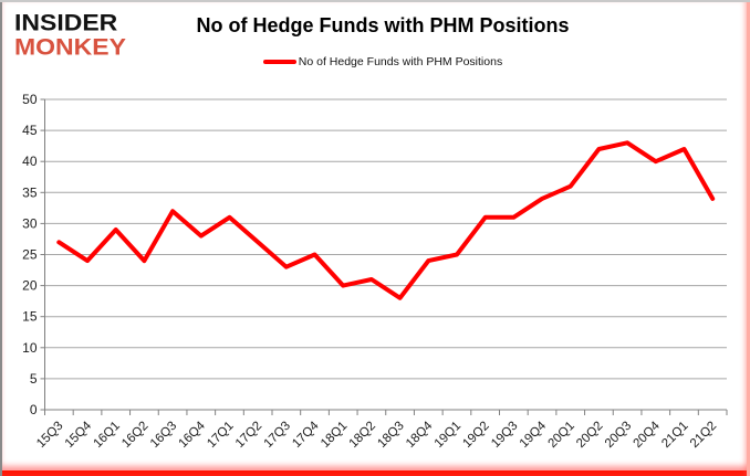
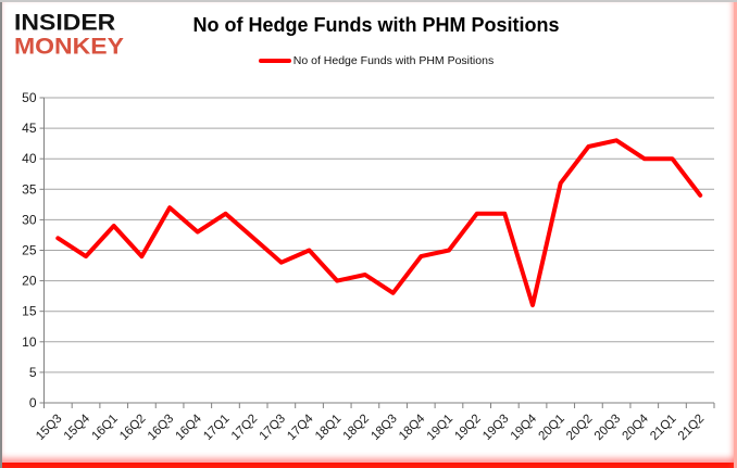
19Q4: 34 -> 16
21Q1: 42 -> 40
